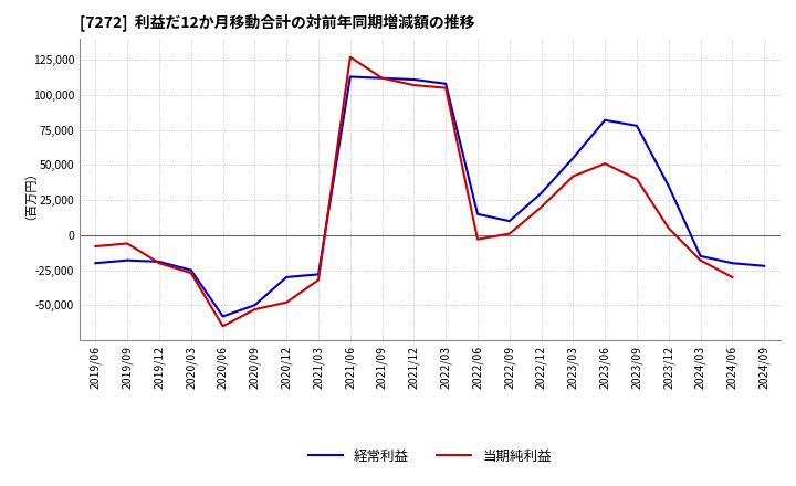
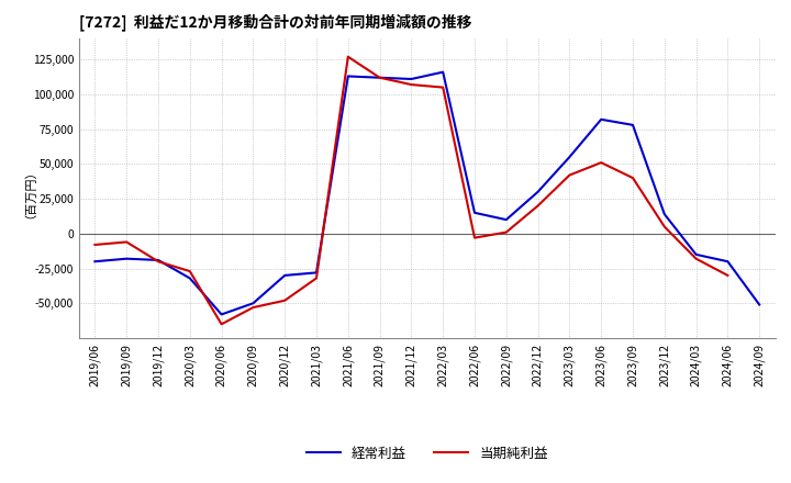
経常利益/2020/03: -25,000 -> -32,000
経常利益/2022/03: 108,000 -> 116,000
経常利益/2023/12: 35,000 -> 14,000
経常利益/2024/09: -22,000 -> -51,000
